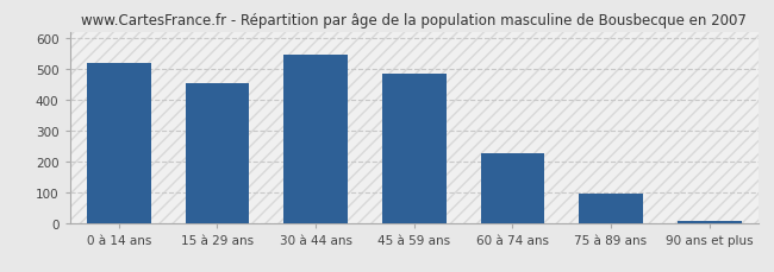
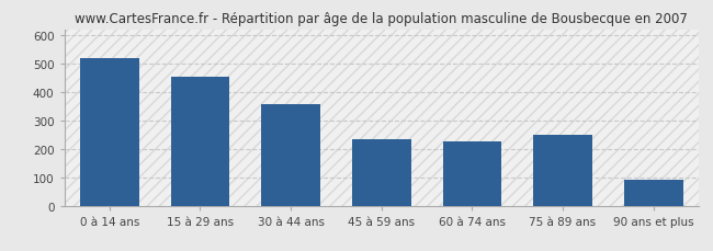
30 à 44 ans: 545 -> 355
45 à 59 ans: 483 -> 235
75 à 89 ans: 93 -> 250
90 ans et plus: 8 -> 90
